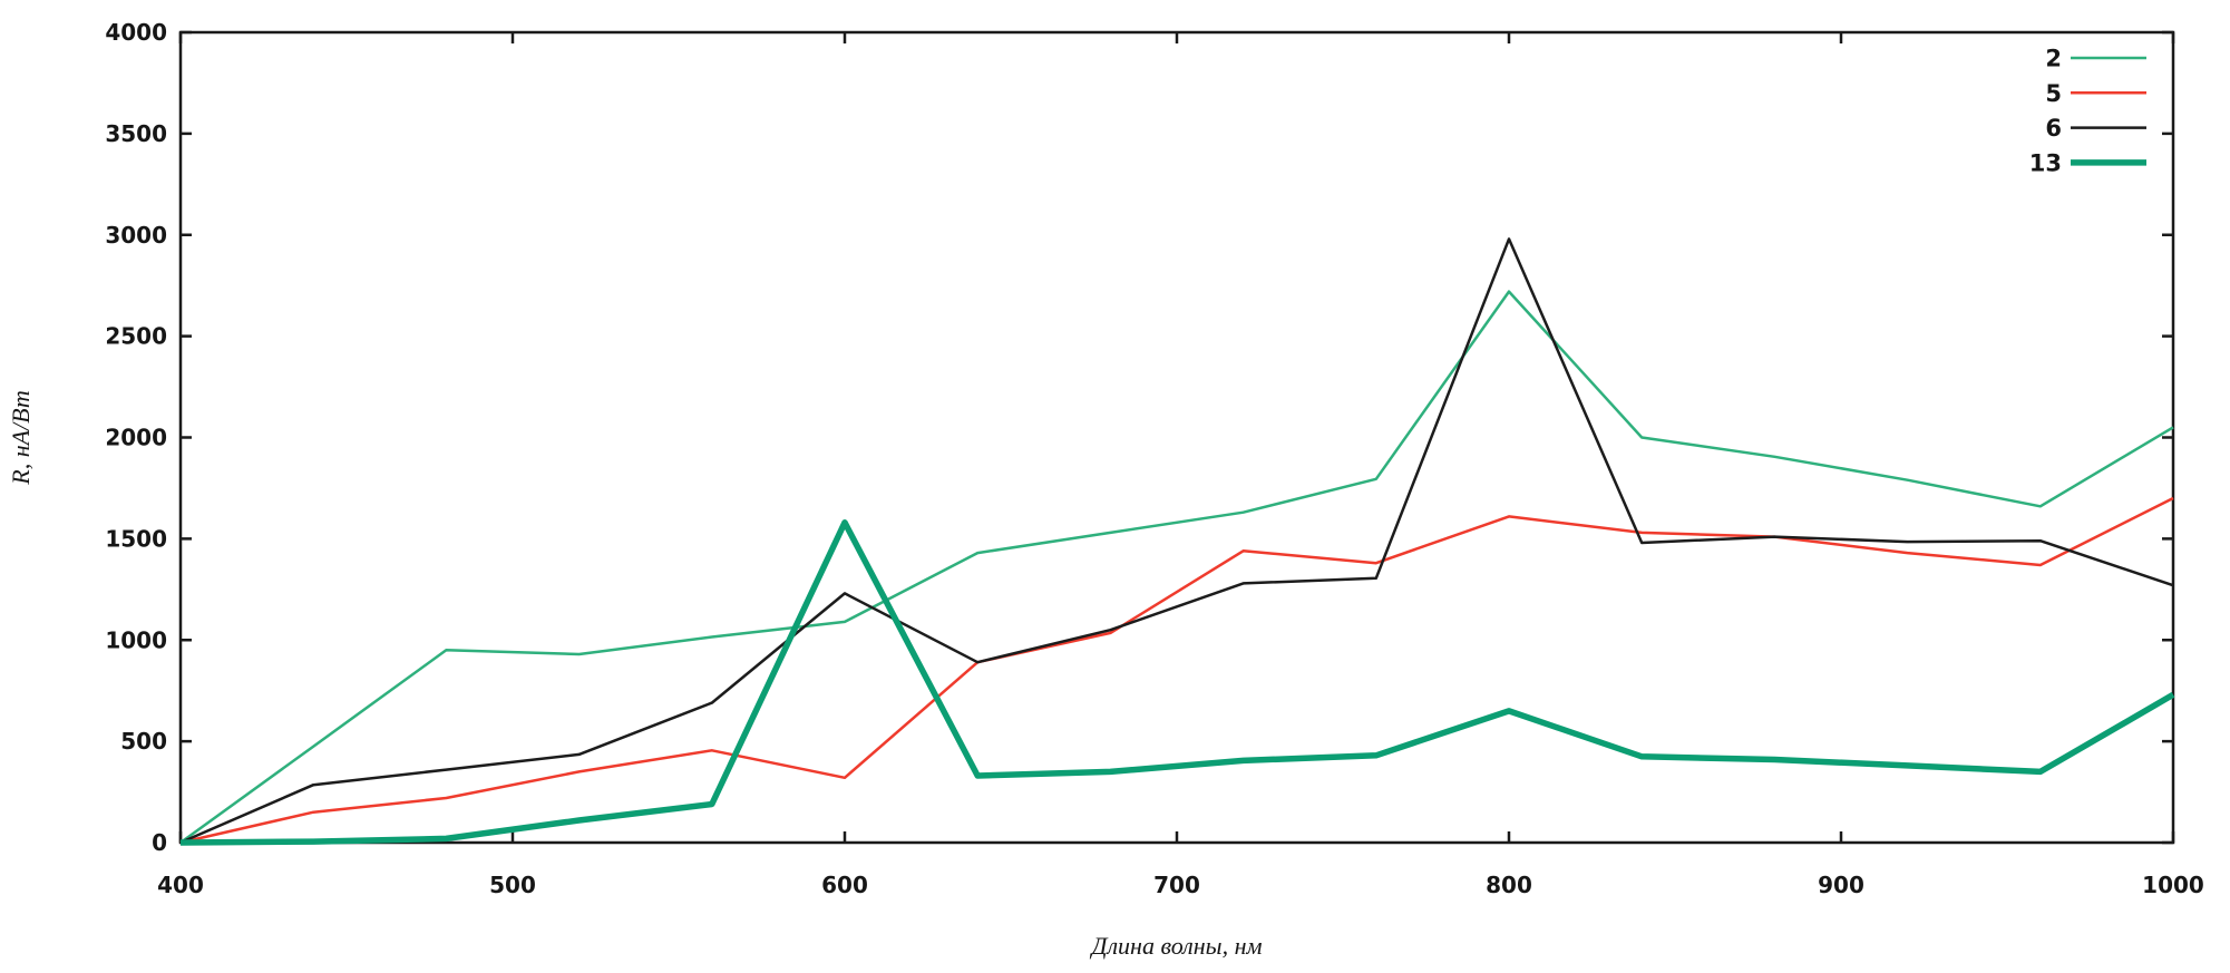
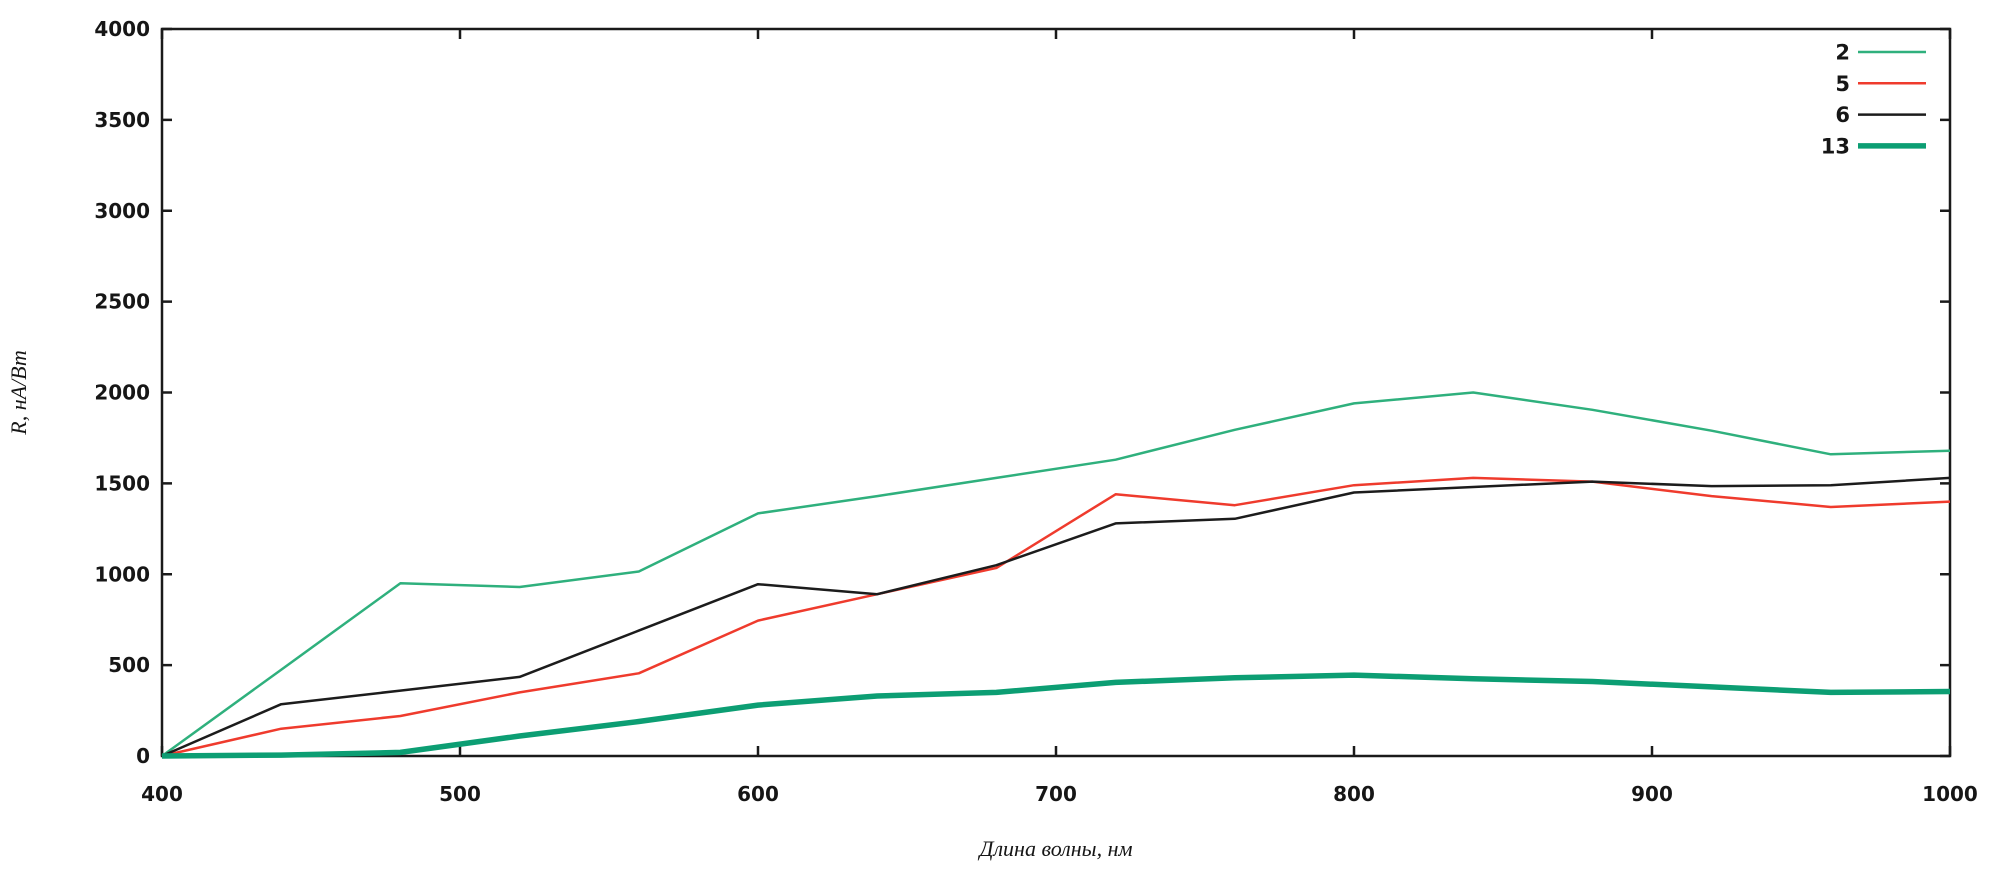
2/600: 1090 -> 1340
5/600: 320 -> 740
6/600: 1230 -> 940
13/600: 1580 -> 280
2/800: 2720 -> 1940
5/800: 1610 -> 1490
6/800: 2980 -> 1450
13/800: 650 -> 440
2/1000: 2050 -> 1680
5/1000: 1700 -> 1400
6/1000: 1270 -> 1530
13/1000: 730 -> 360
